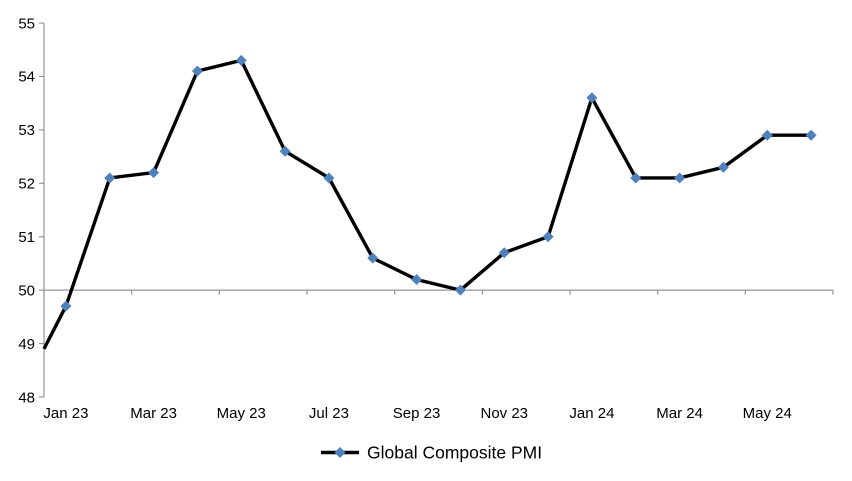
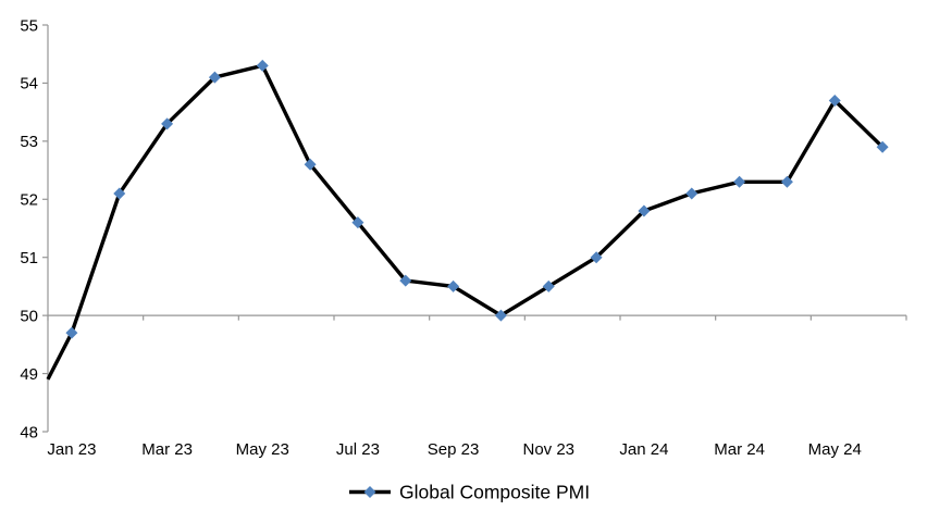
Mar 23: 52.2 -> 53.3
Jul 23: 52.1 -> 51.6
Sep 23: 50.2 -> 50.5
Nov 23: 50.7 -> 50.5
Jan 24: 53.6 -> 51.8
Mar 24: 52.1 -> 52.3
May 24: 52.9 -> 53.7
